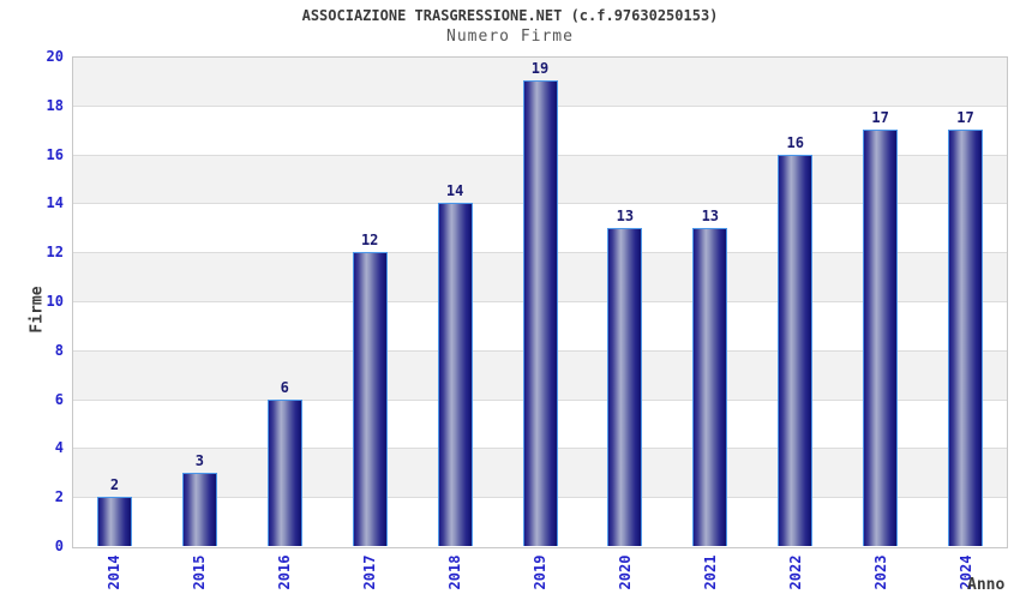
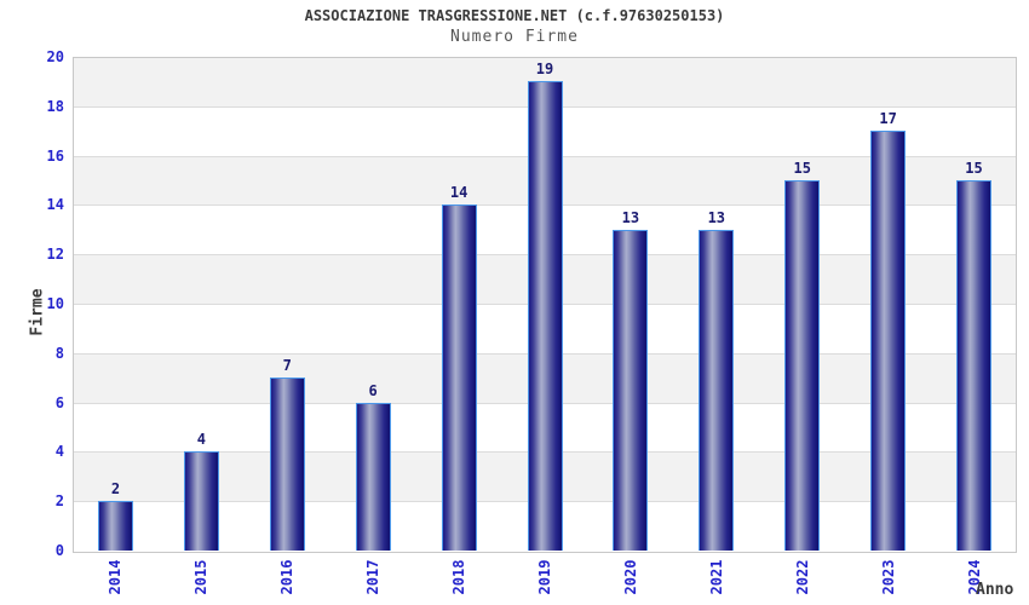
2015: 3 -> 4
2016: 6 -> 7
2017: 12 -> 6
2022: 16 -> 15
2024: 17 -> 15
